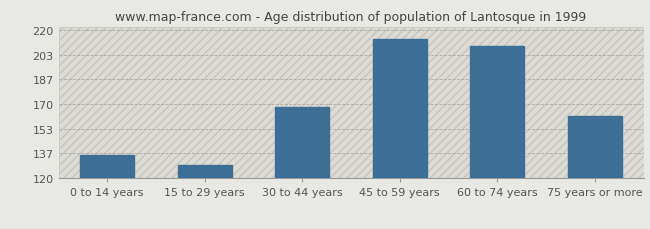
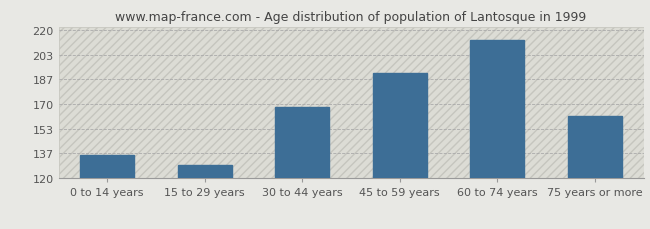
45 to 59 years: 214 -> 191
60 to 74 years: 209 -> 213
